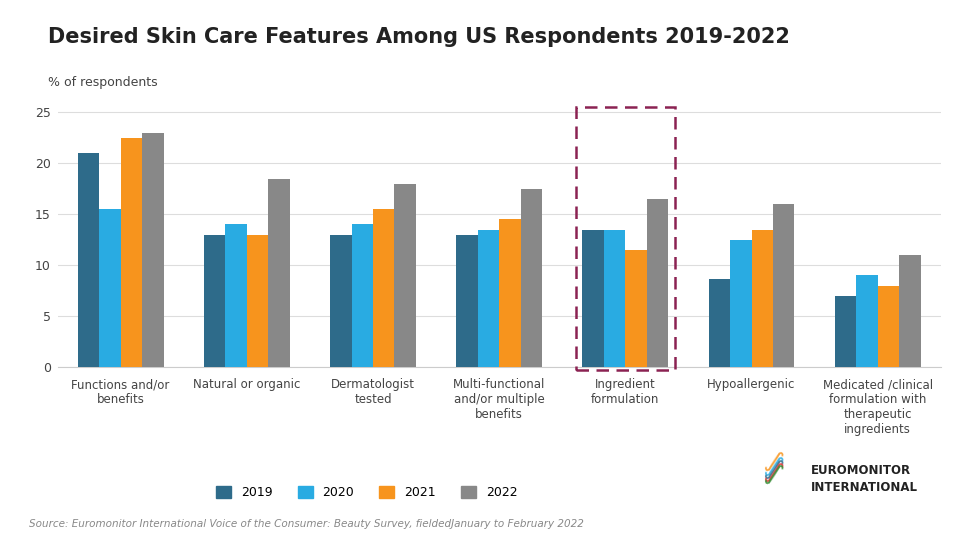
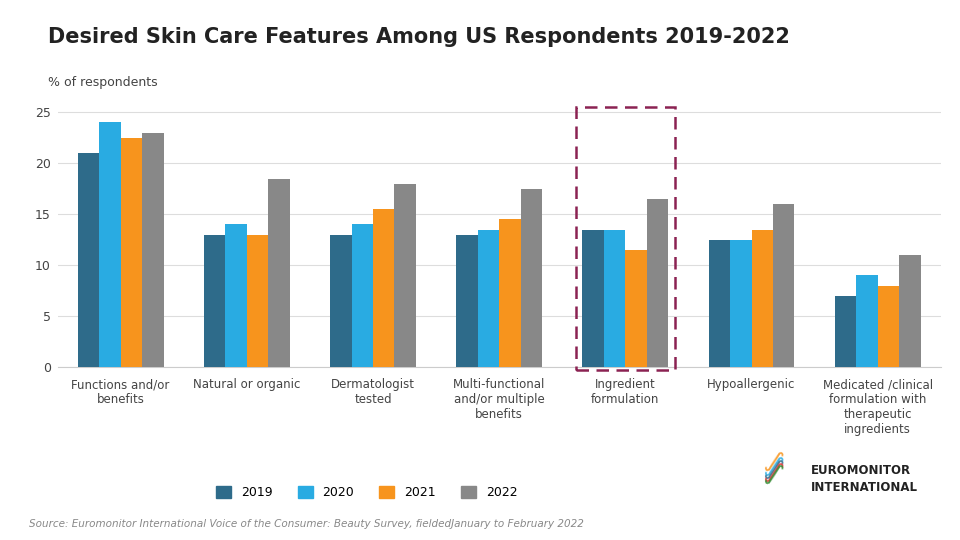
2020/Functions and/or benefits: 15.5 -> 24.0
2019/Hypoallergenic: 8.6 -> 12.5
